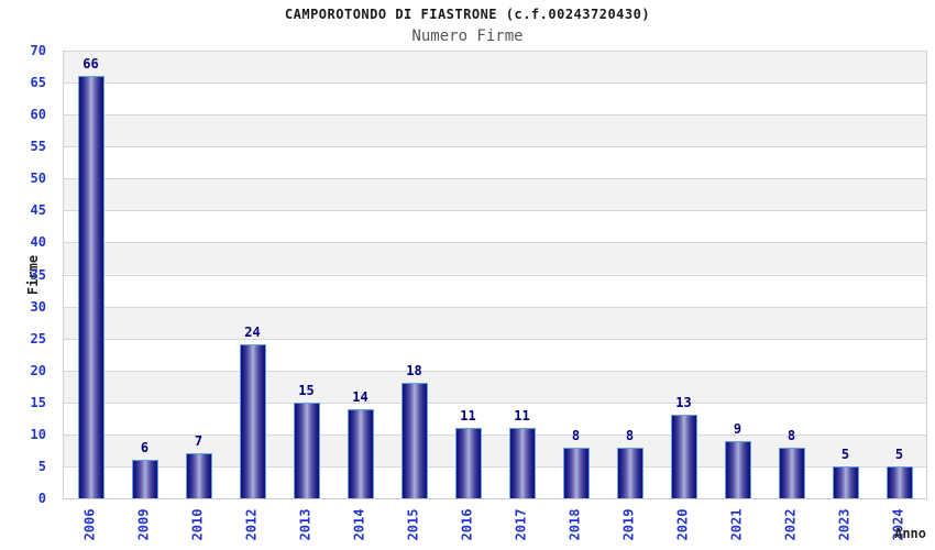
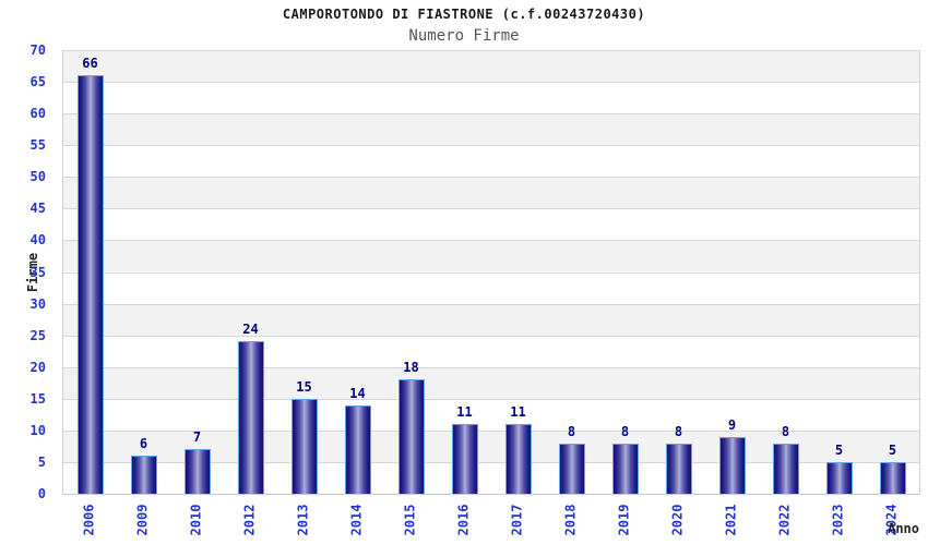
2020: 13 -> 8
